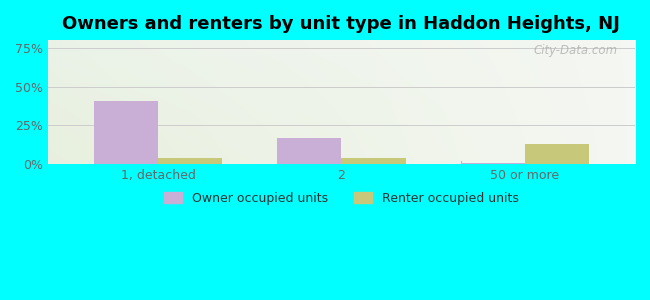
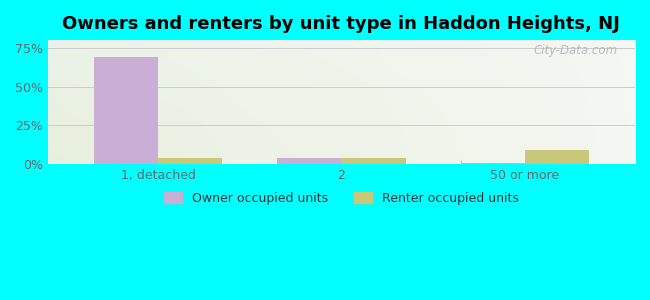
Owner occupied units/1, detached: 41% -> 69%
Owner occupied units/2: 17% -> 4%
Renter occupied units/50 or more: 13% -> 9%
